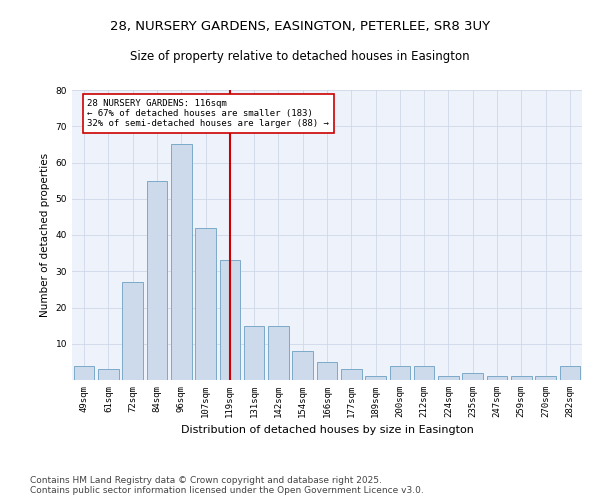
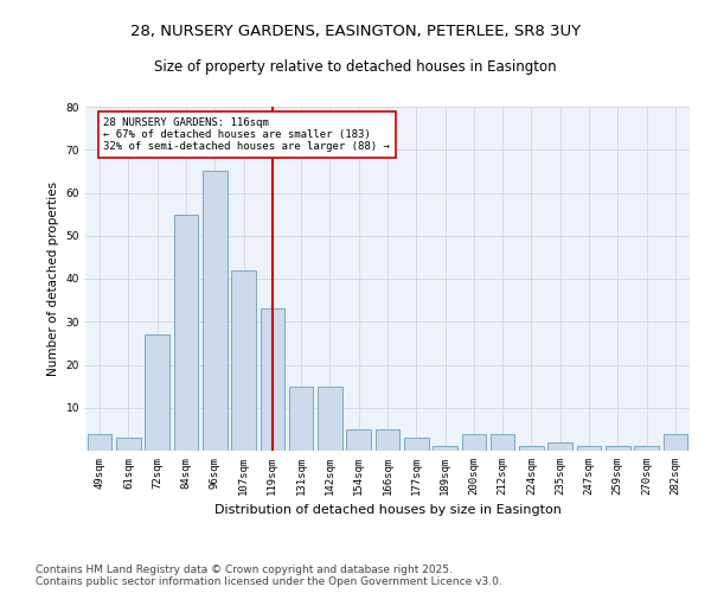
154sqm: 8 -> 5
